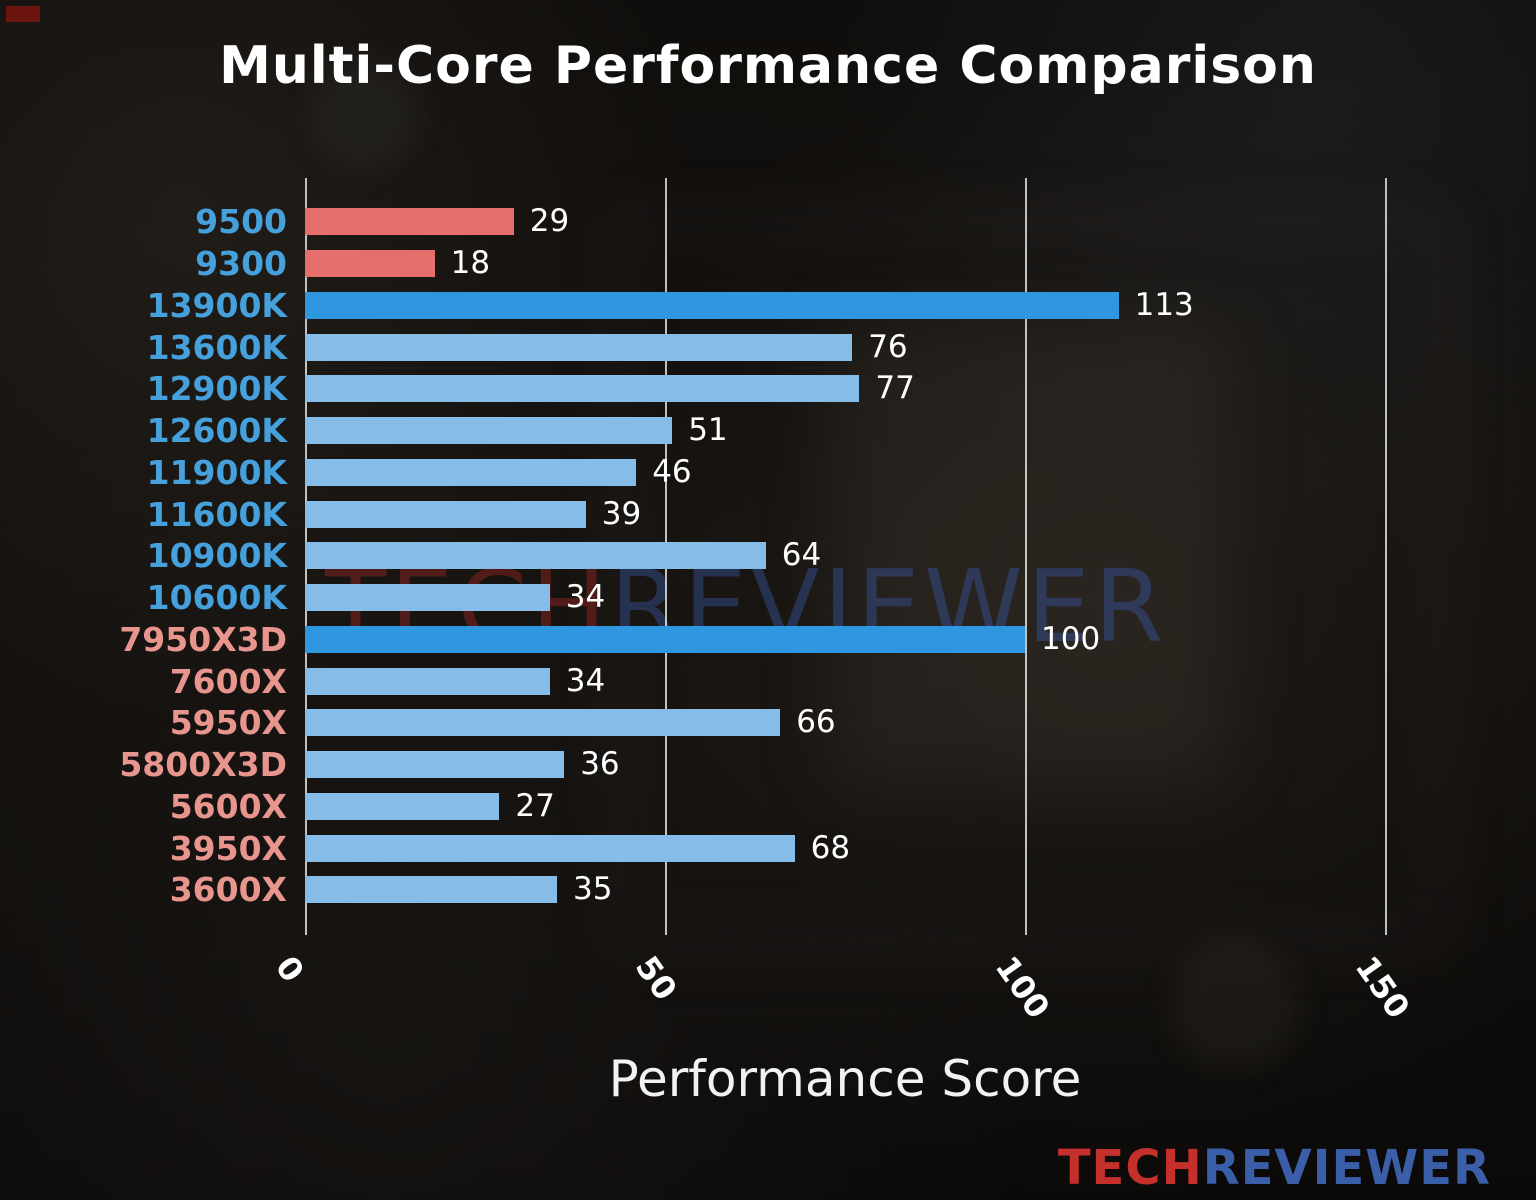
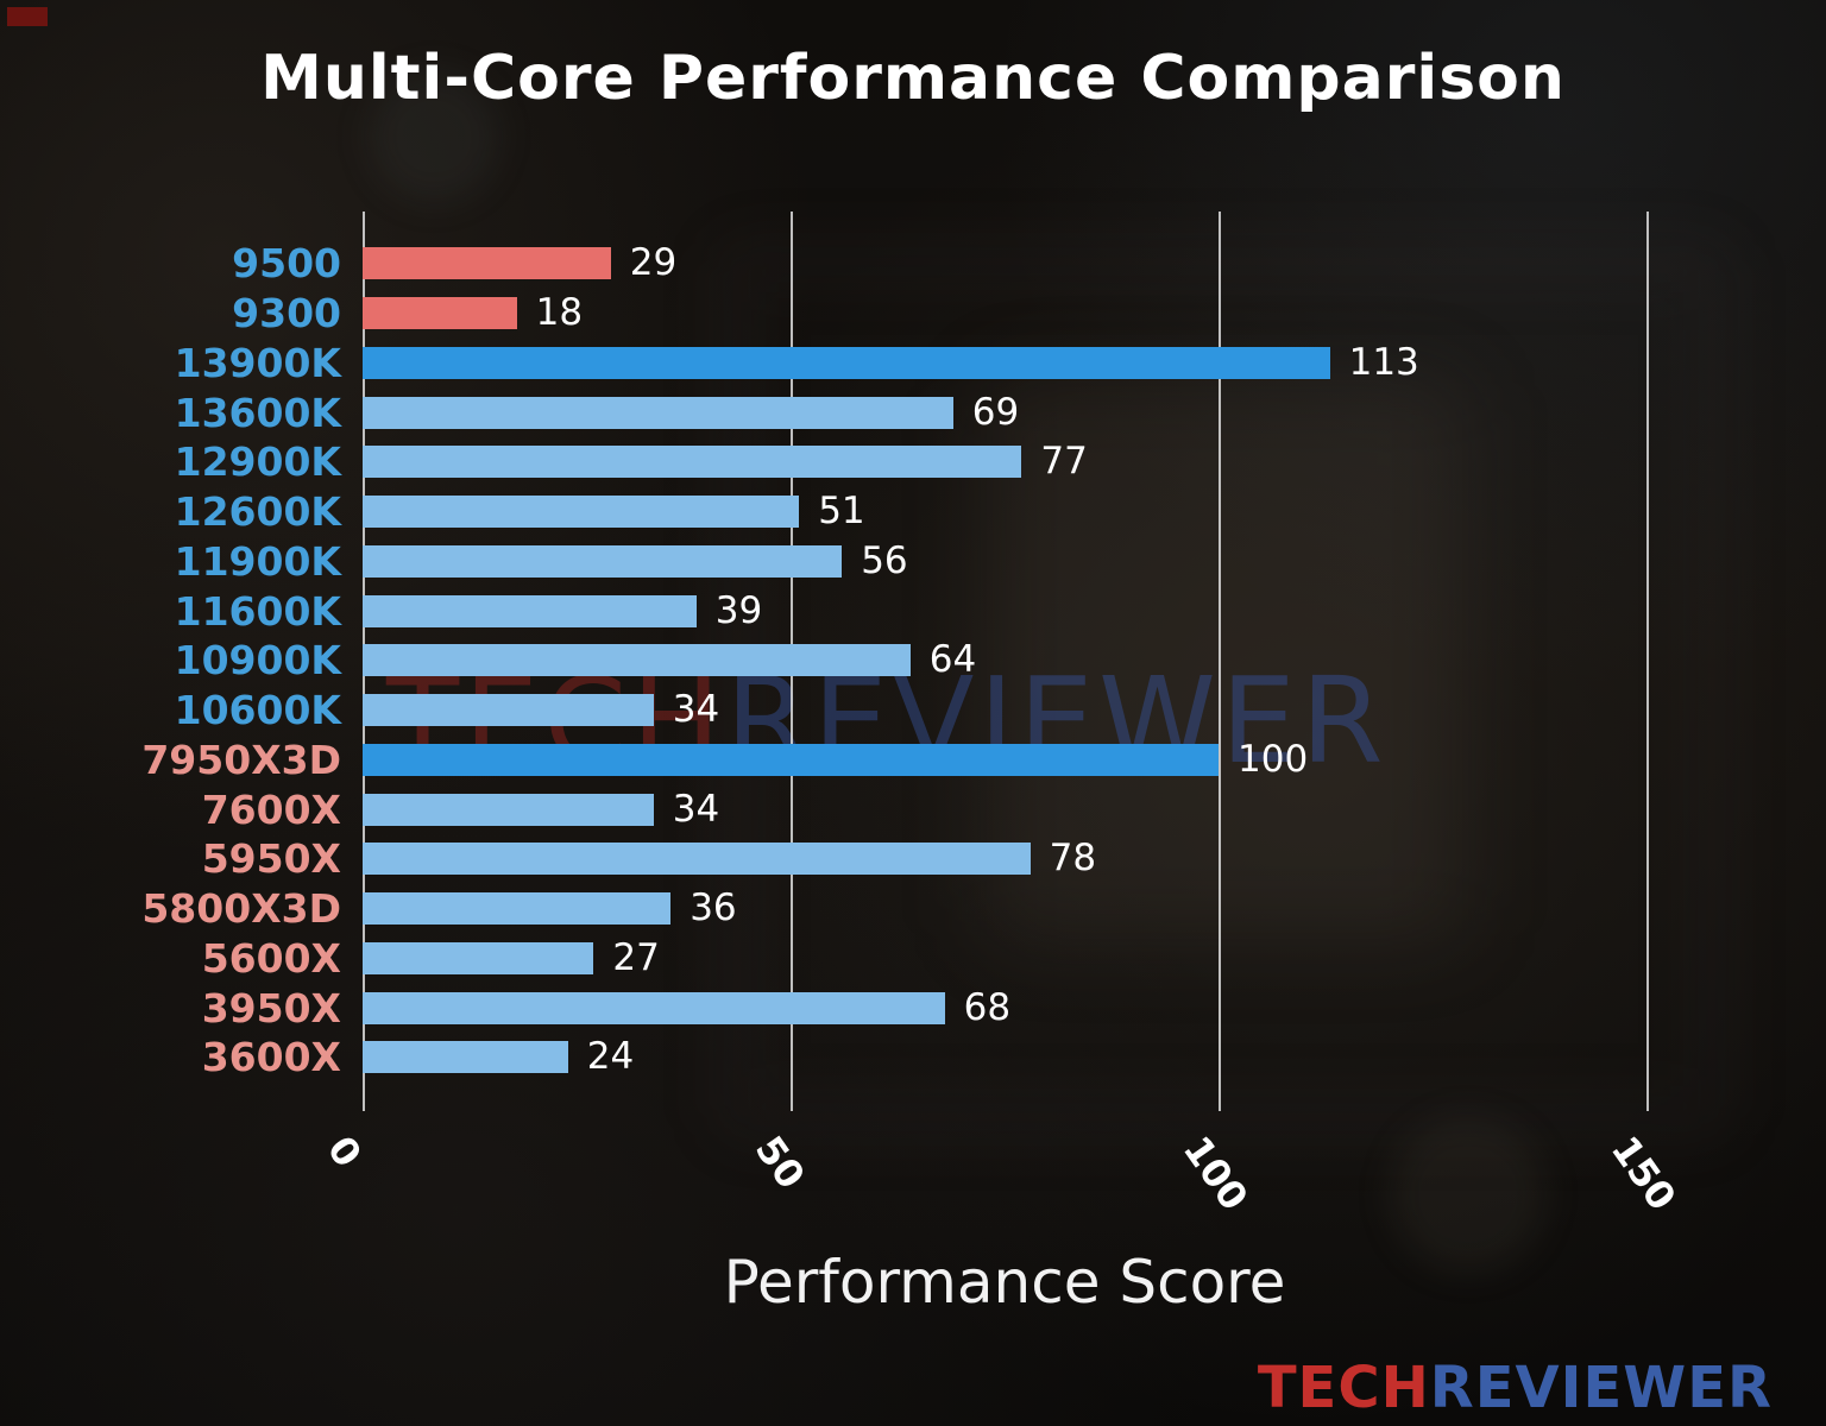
13600K: 76 -> 69
11900K: 46 -> 56
5950X: 66 -> 78
3600X: 35 -> 24
